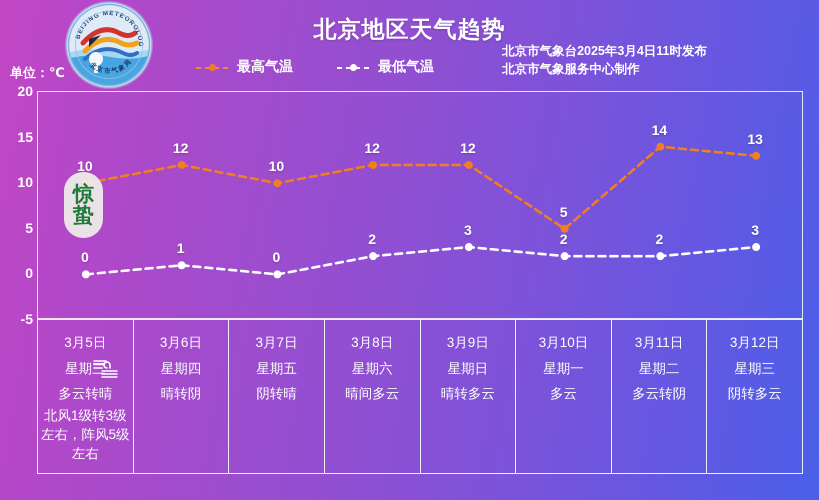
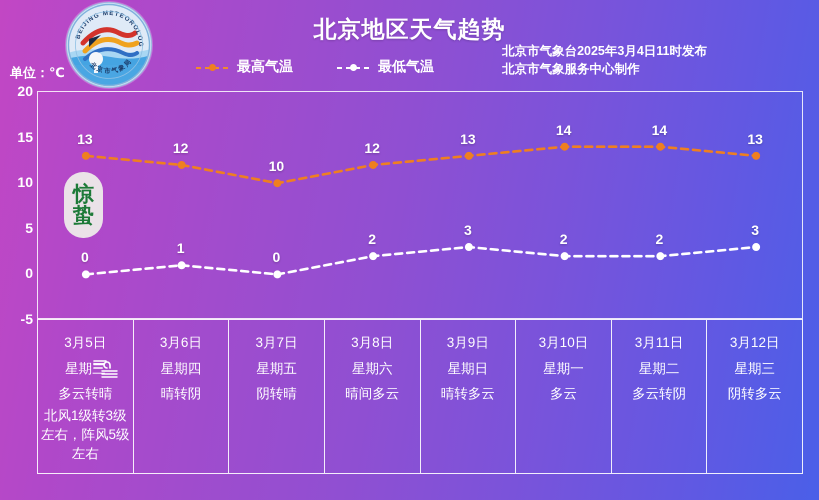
最高气温/3月5日: 10 -> 13
最高气温/3月9日: 12 -> 13
最高气温/3月10日: 5 -> 14
